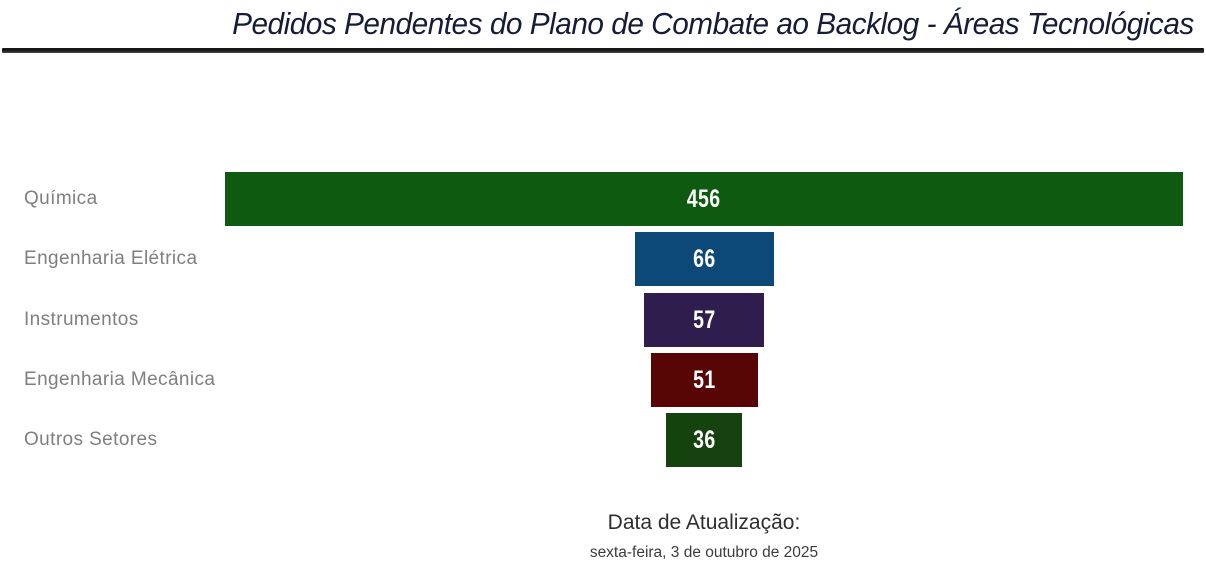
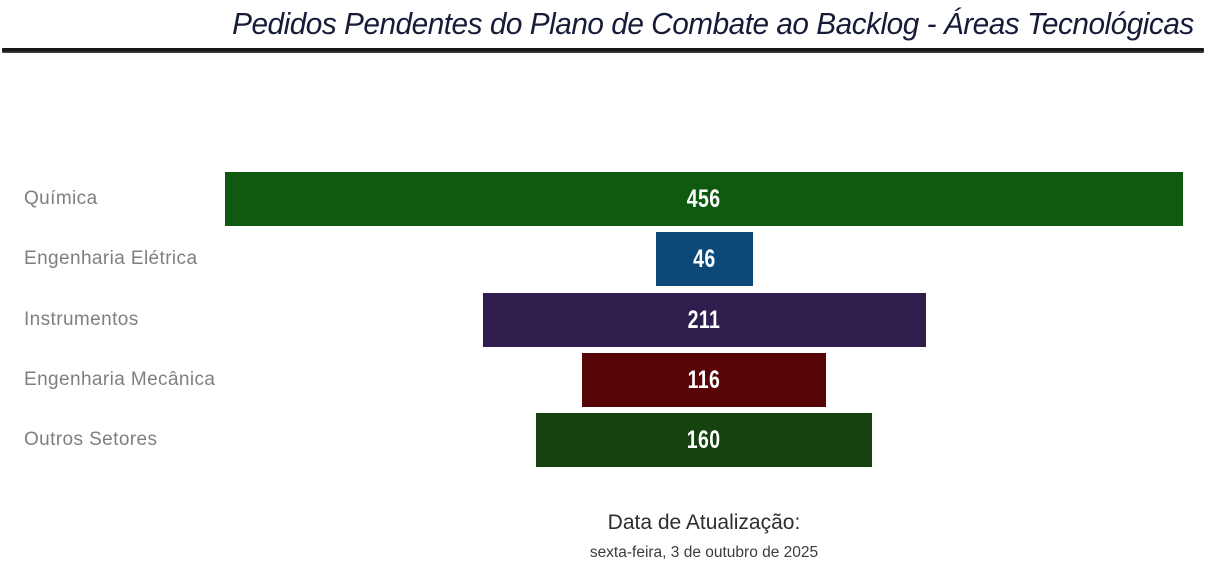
Engenharia Elétrica: 66 -> 46
Instrumentos: 57 -> 211
Engenharia Mecânica: 51 -> 116
Outros Setores: 36 -> 160
